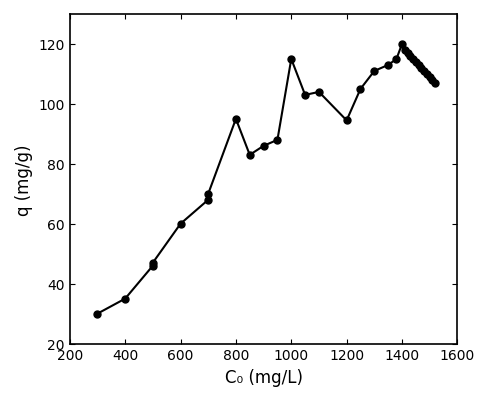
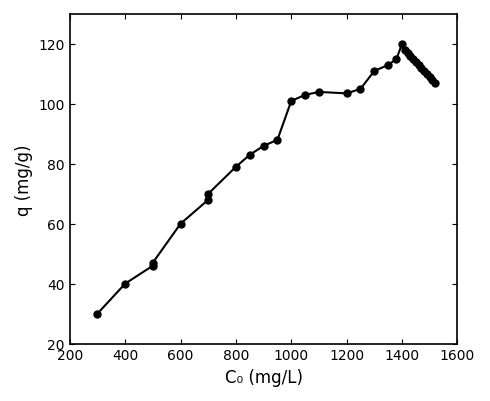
400: 35.0 -> 40.0
800: 95.0 -> 79.0
1000: 115.0 -> 101.0
1200: 94.5 -> 103.5
